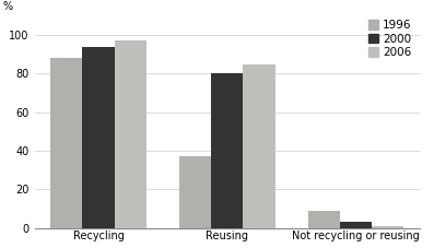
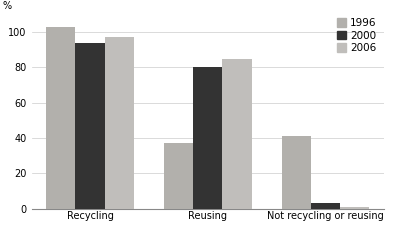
1996/Recycling: 88 -> 103
1996/Not recycling or reusing: 9 -> 41
